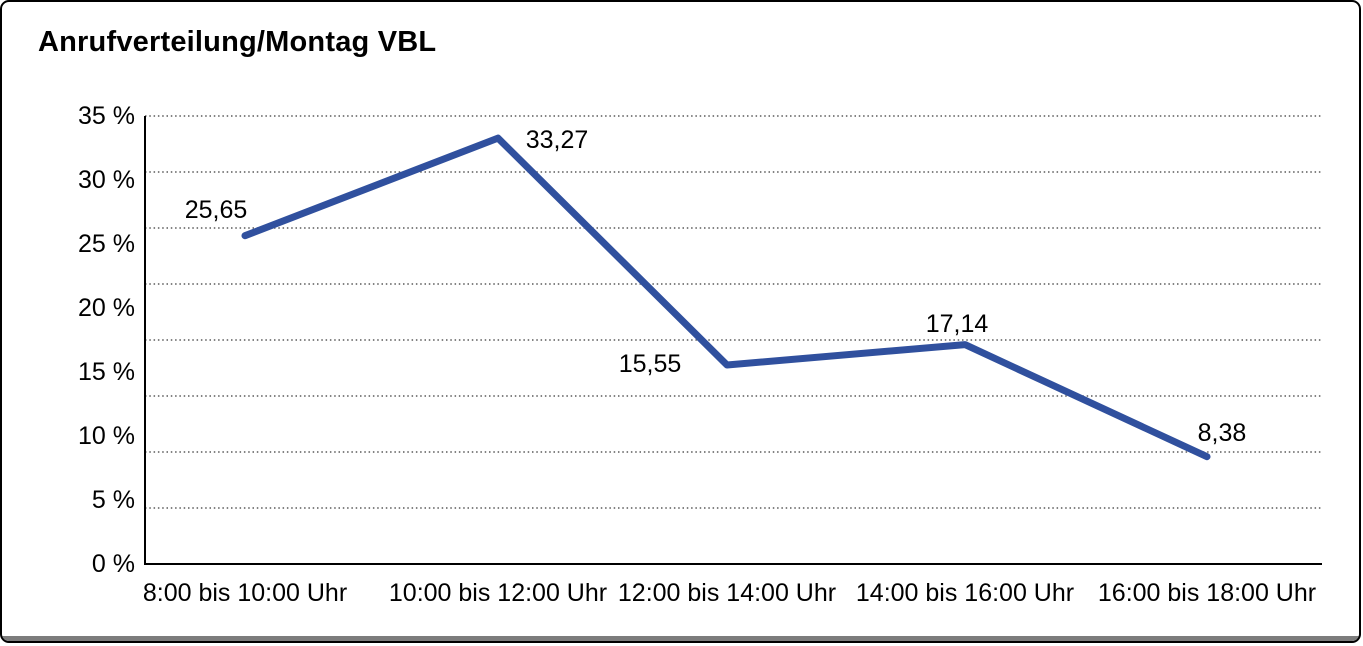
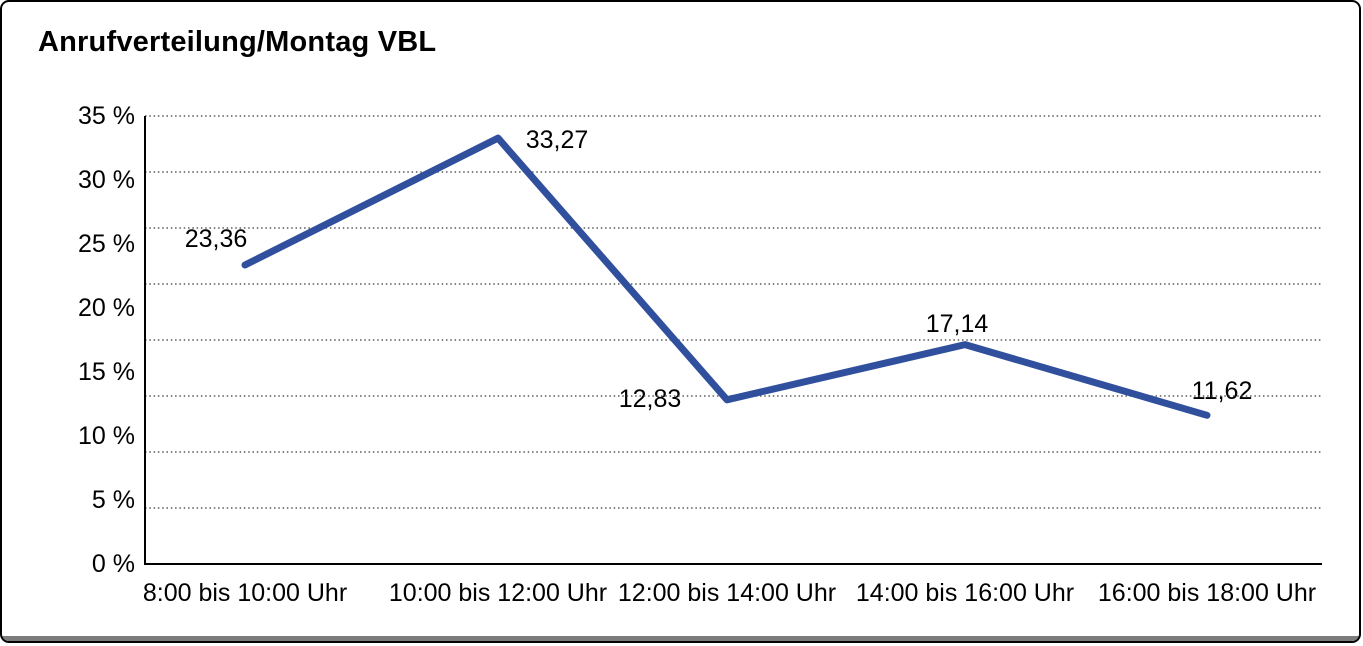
8:00 bis 10:00 Uhr: 25,65 -> 23,36
12:00 bis 14:00 Uhr: 15,55 -> 12,83
16:00 bis 18:00 Uhr: 8,38 -> 11,62
